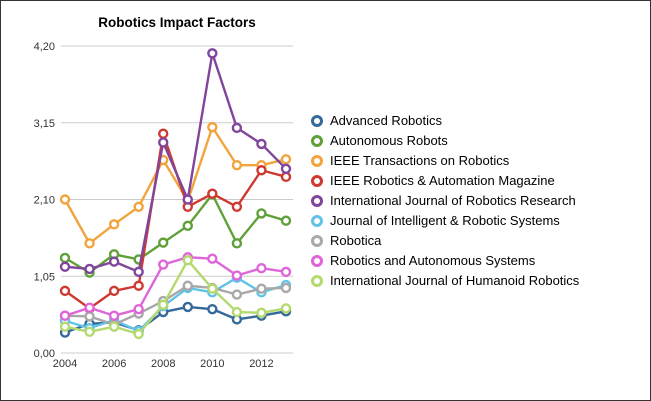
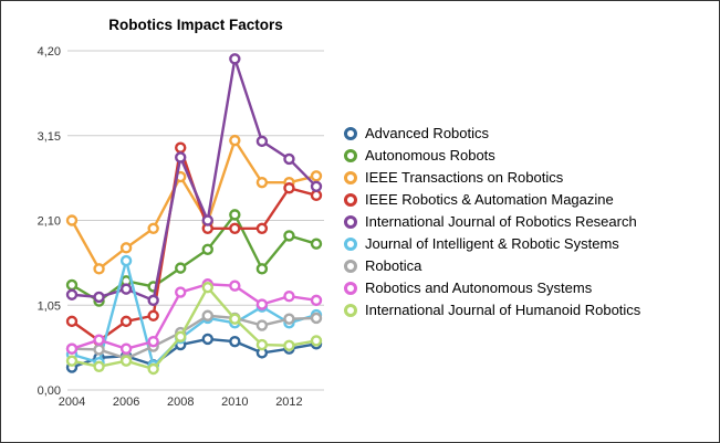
Journal of Intelligent & Robotic Systems/2006: 0,5 -> 1,6
IEEE Robotics & Automation Magazine/2010: 2,2 -> 2,0
